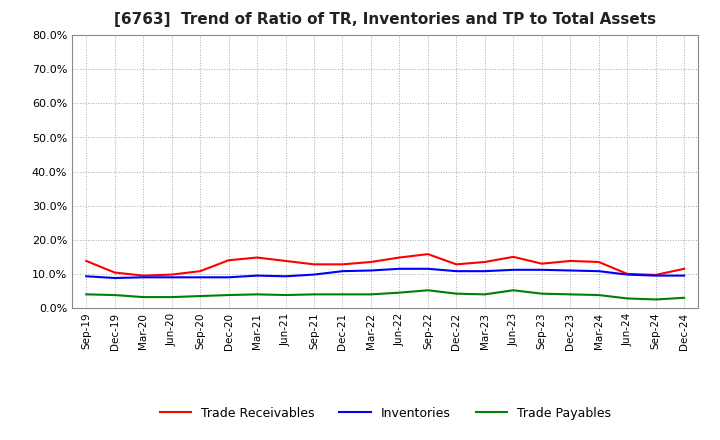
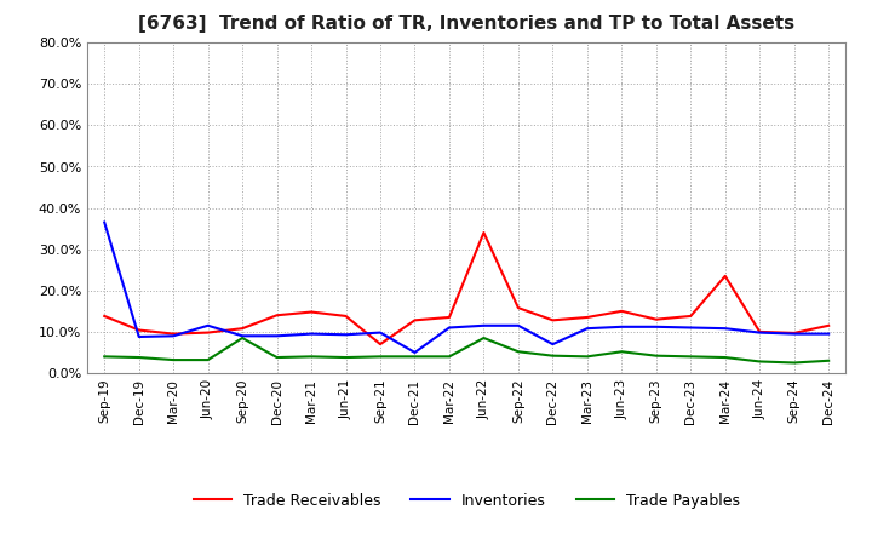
Inventories/Sep-19: 9.3% -> 36.5%
Inventories/Jun-20: 9.0% -> 11.5%
Trade Payables/Sep-20: 3.5% -> 8.5%
Trade Receivables/Sep-21: 12.8% -> 7.0%
Inventories/Dec-21: 10.8% -> 5.0%
Trade Receivables/Jun-22: 14.8% -> 34.0%
Trade Payables/Jun-22: 4.5% -> 8.5%
Inventories/Dec-22: 10.8% -> 7.0%
Trade Receivables/Mar-24: 13.5% -> 23.5%
